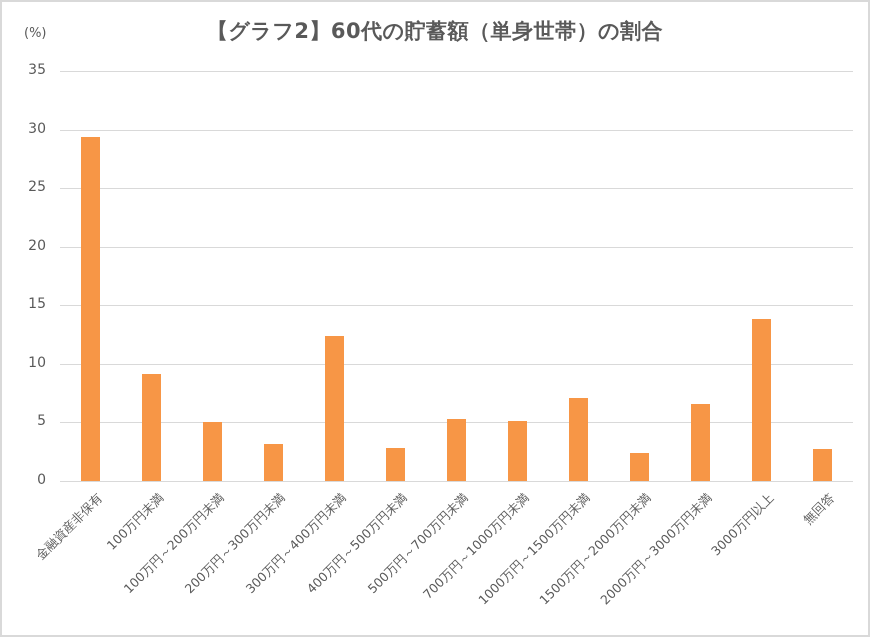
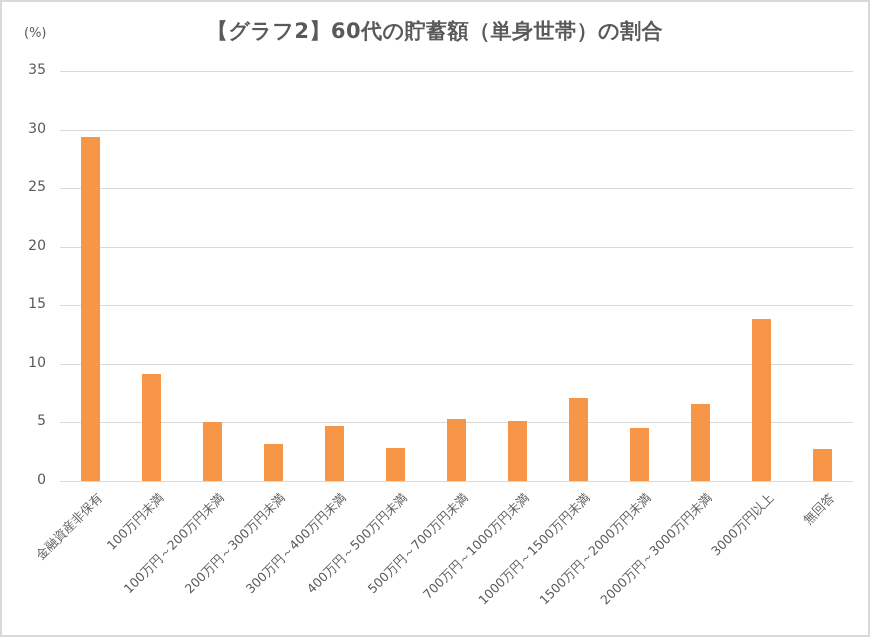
300万円～400万円未満: 12.4 -> 4.7
1500万円～2000万円未満: 2.4 -> 4.5
